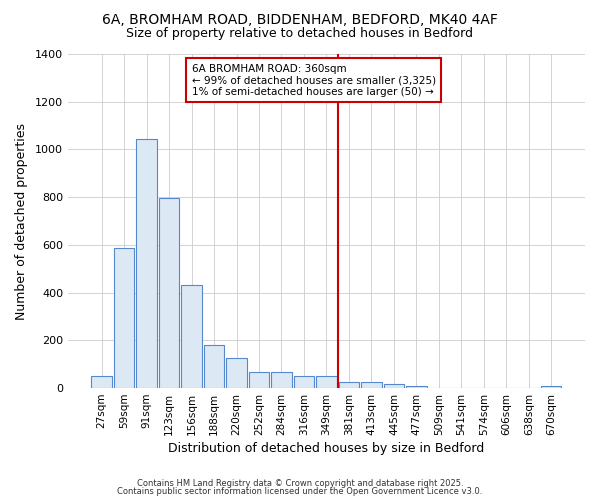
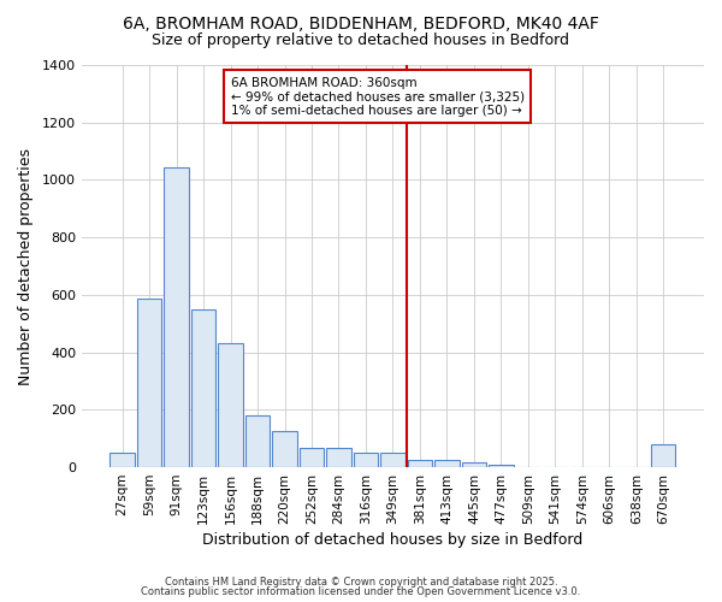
123sqm: 795 -> 550
670sqm: 10 -> 80
